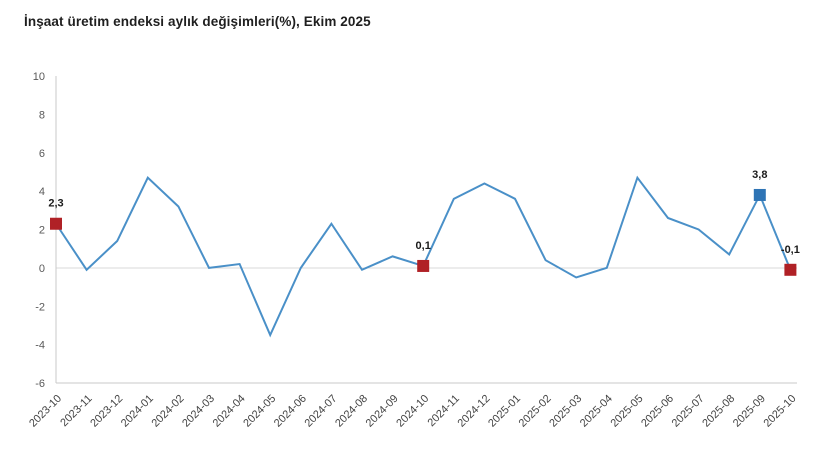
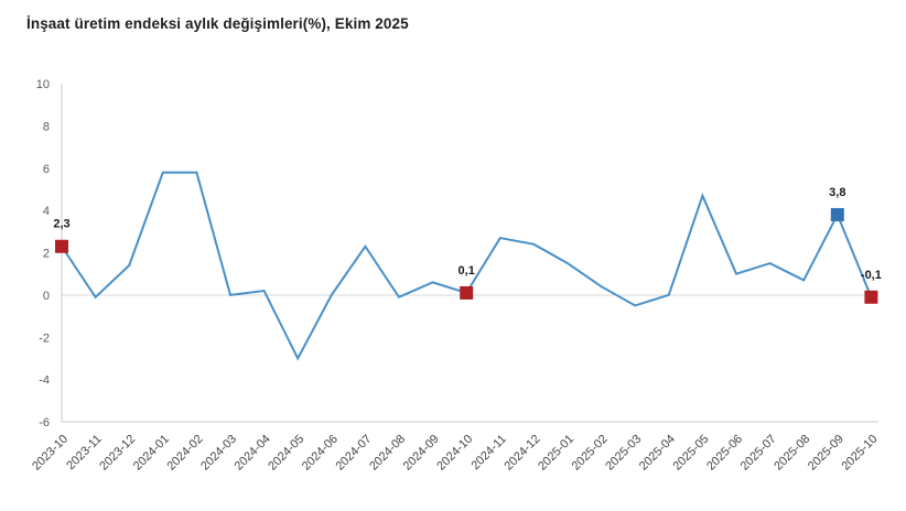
2024-01: 4.7 -> 5.8
2024-02: 3.2 -> 5.8
2024-05: -3.5 -> -3.0
2024-11: 3.6 -> 2.7
2024-12: 4.4 -> 2.4
2025-01: 3.6 -> 1.5
2025-06: 2.6 -> 1.0
2025-07: 2.0 -> 1.5
